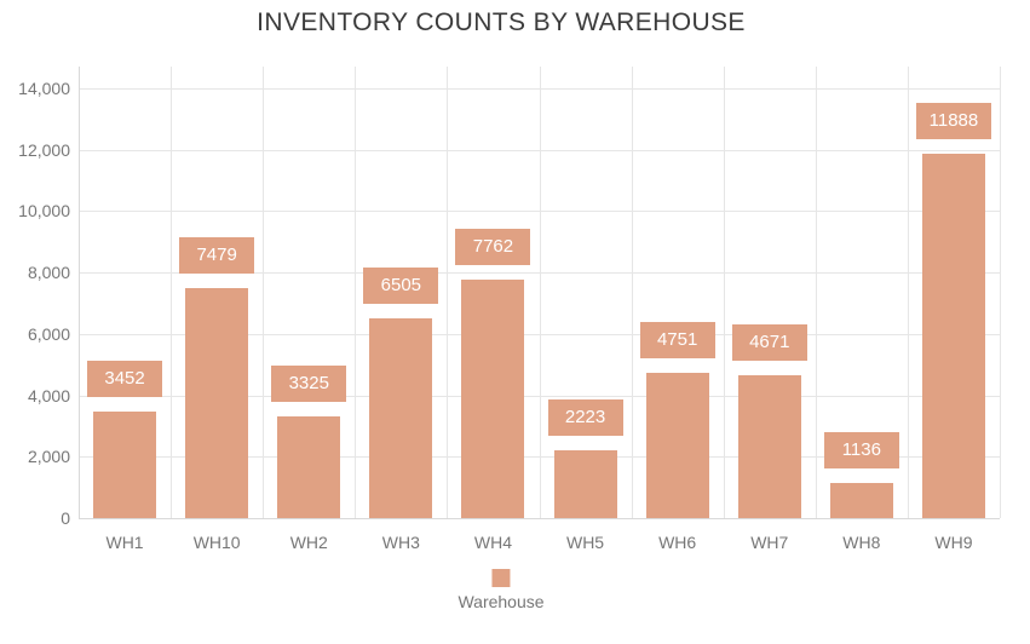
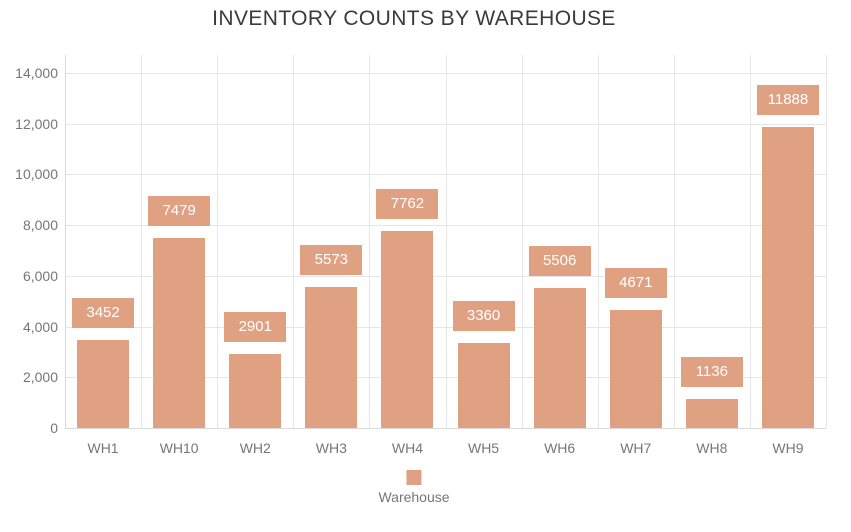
WH2: 3325 -> 2901
WH3: 6505 -> 5573
WH5: 2223 -> 3360
WH6: 4751 -> 5506
